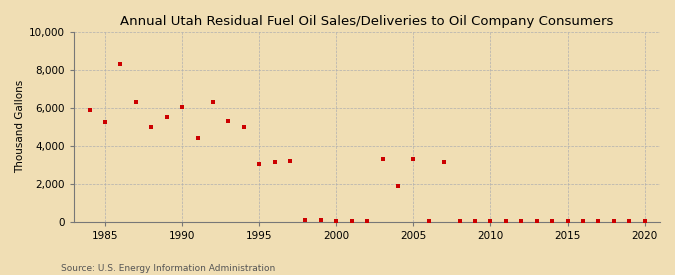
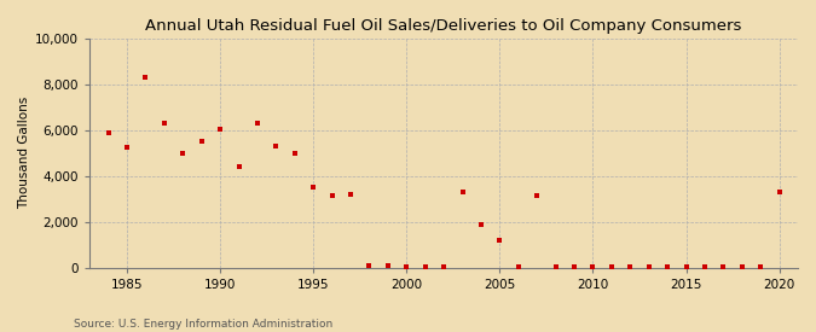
1995: 3,000 -> 3,500
2005: 3,300 -> 1,200
2020: 0 -> 3,300
